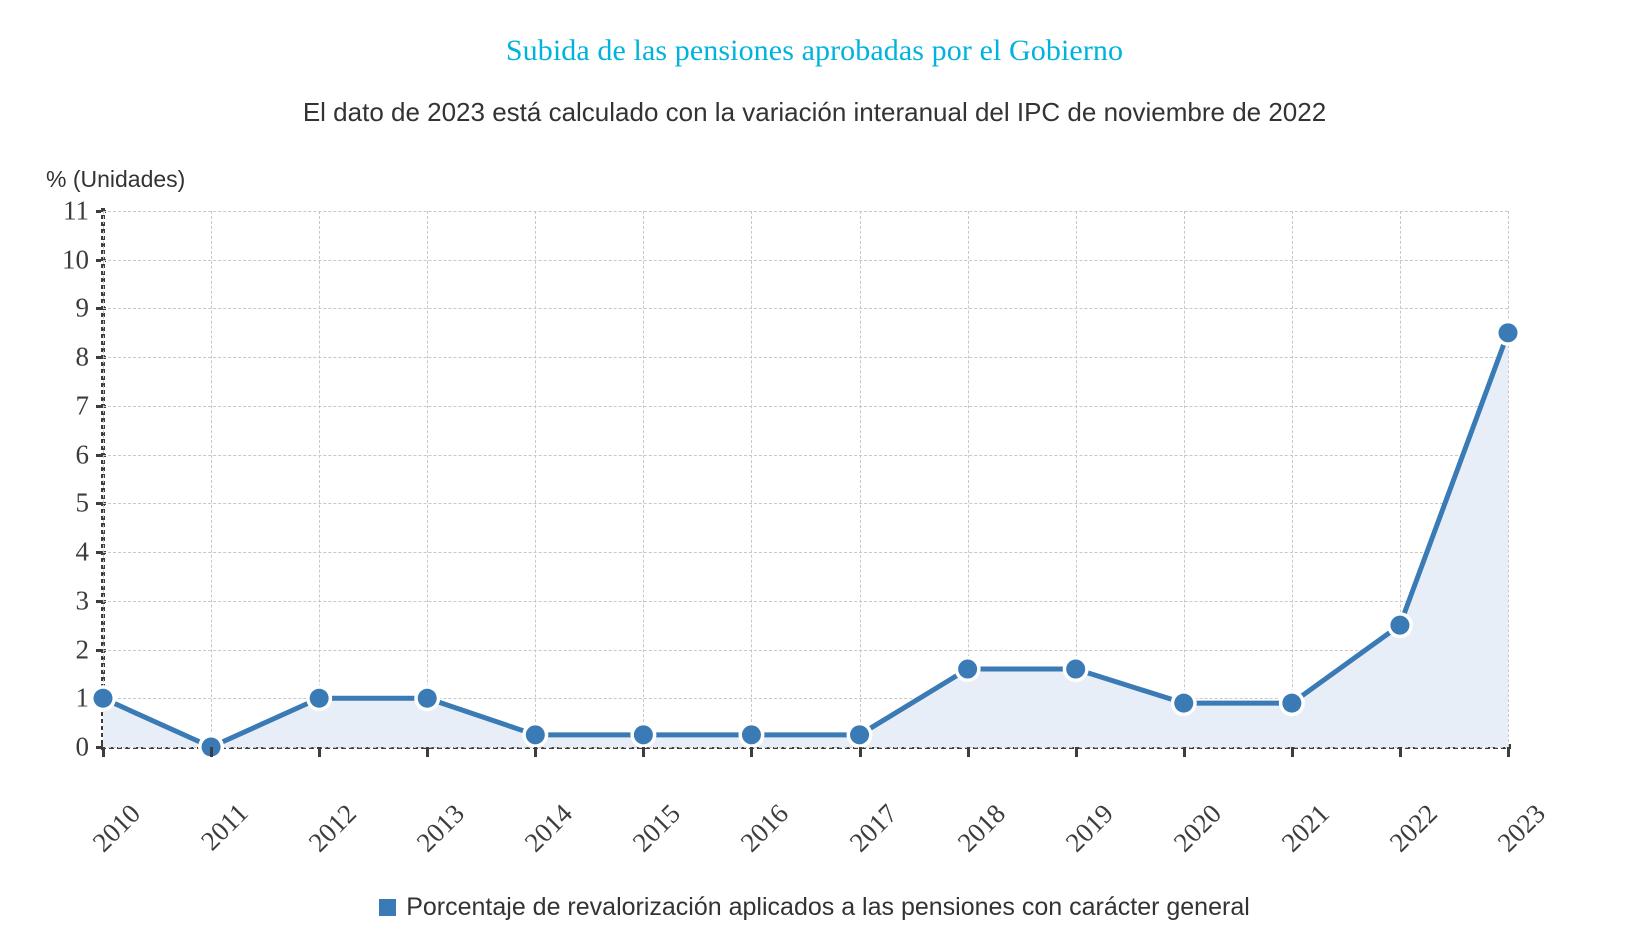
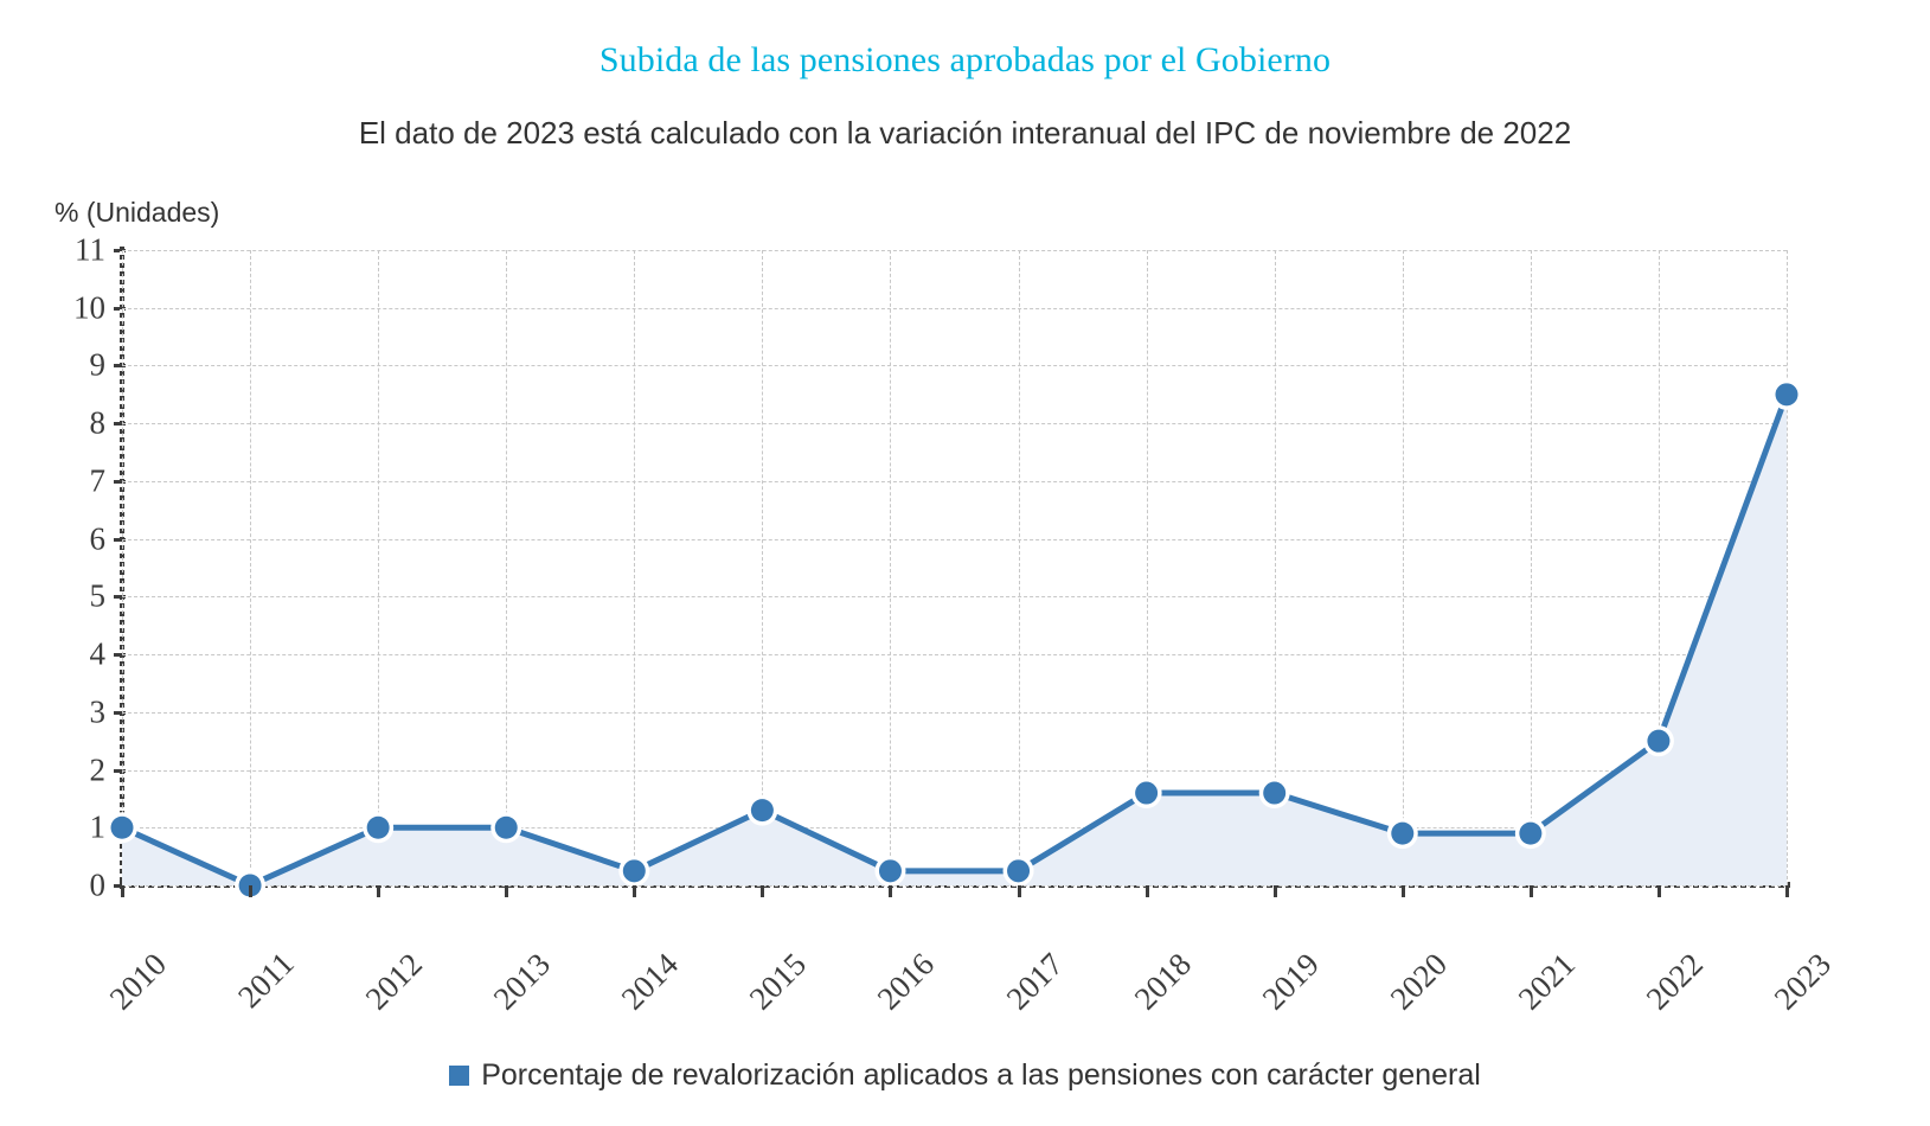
2015: 0.2 -> 1.3
